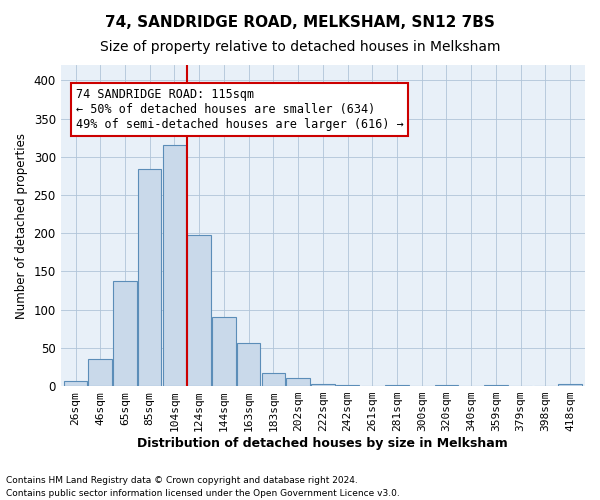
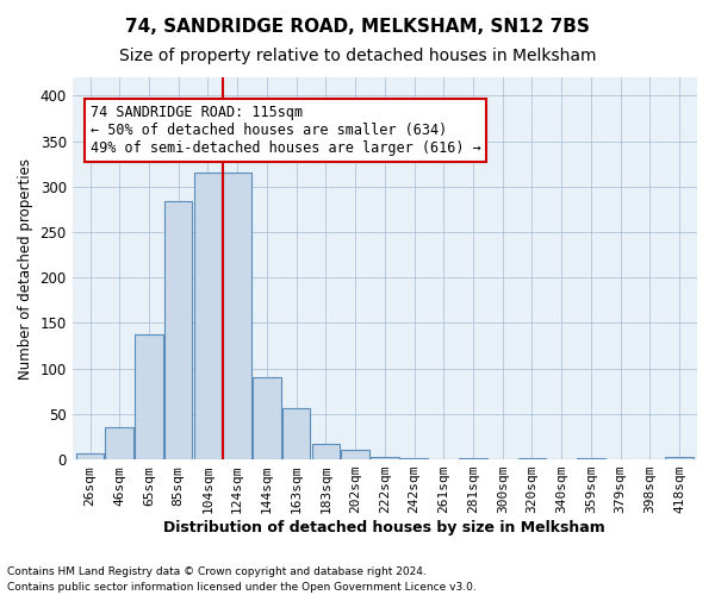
124sqm: 198 -> 315
